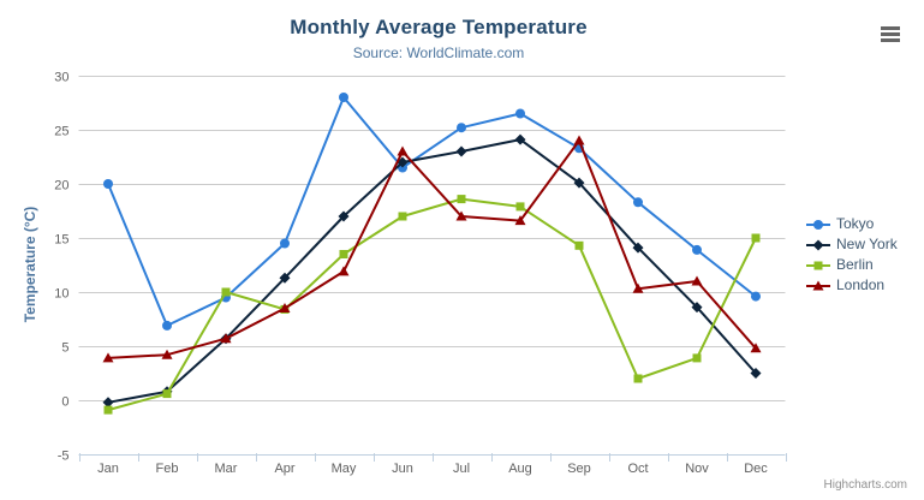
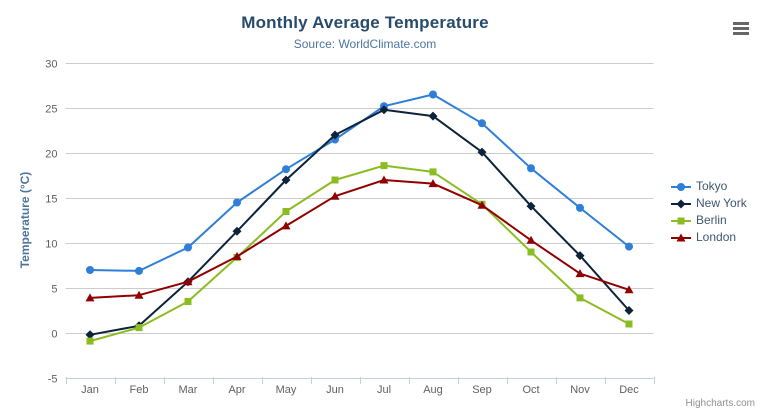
Tokyo/Jan: 20 -> 7
Berlin/Mar: 10 -> 4
Tokyo/May: 28 -> 18
London/Jun: 23 -> 15
New York/Jul: 23 -> 25
London/Sep: 24 -> 14
Berlin/Oct: 2 -> 9
London/Nov: 11 -> 7
Berlin/Dec: 15 -> 1
